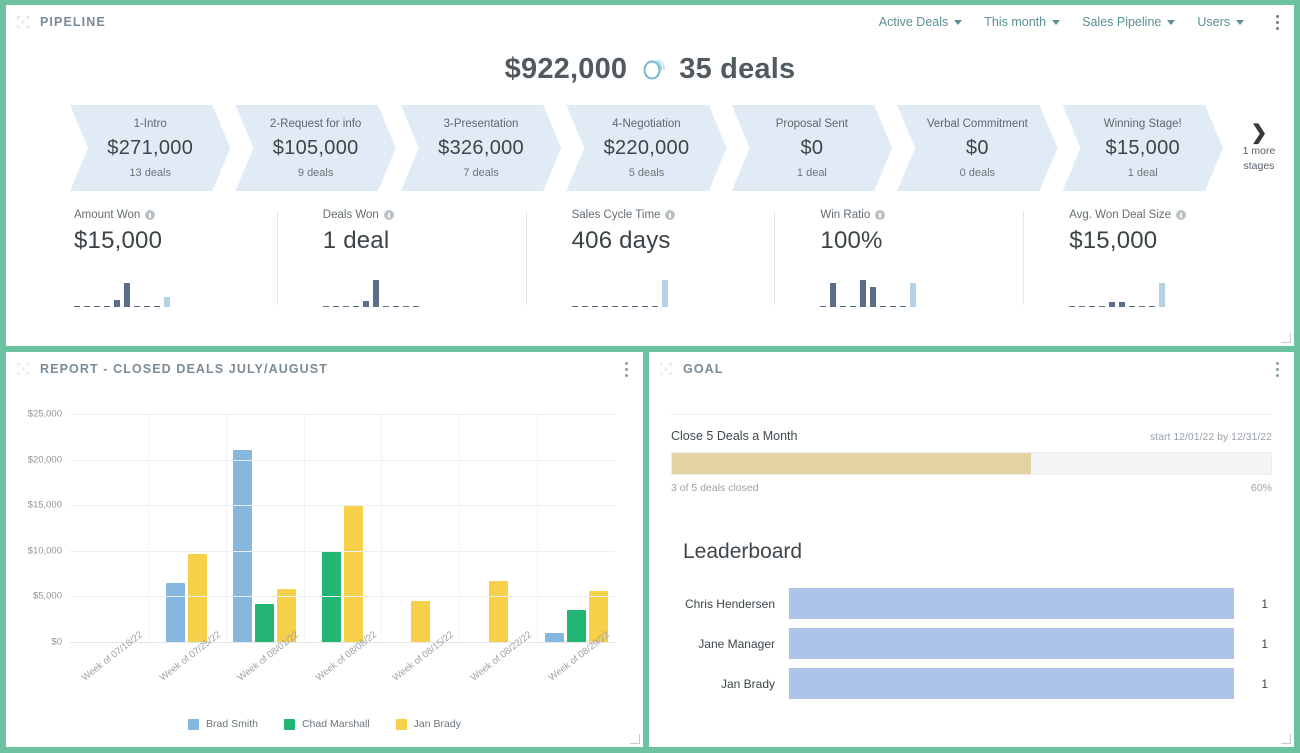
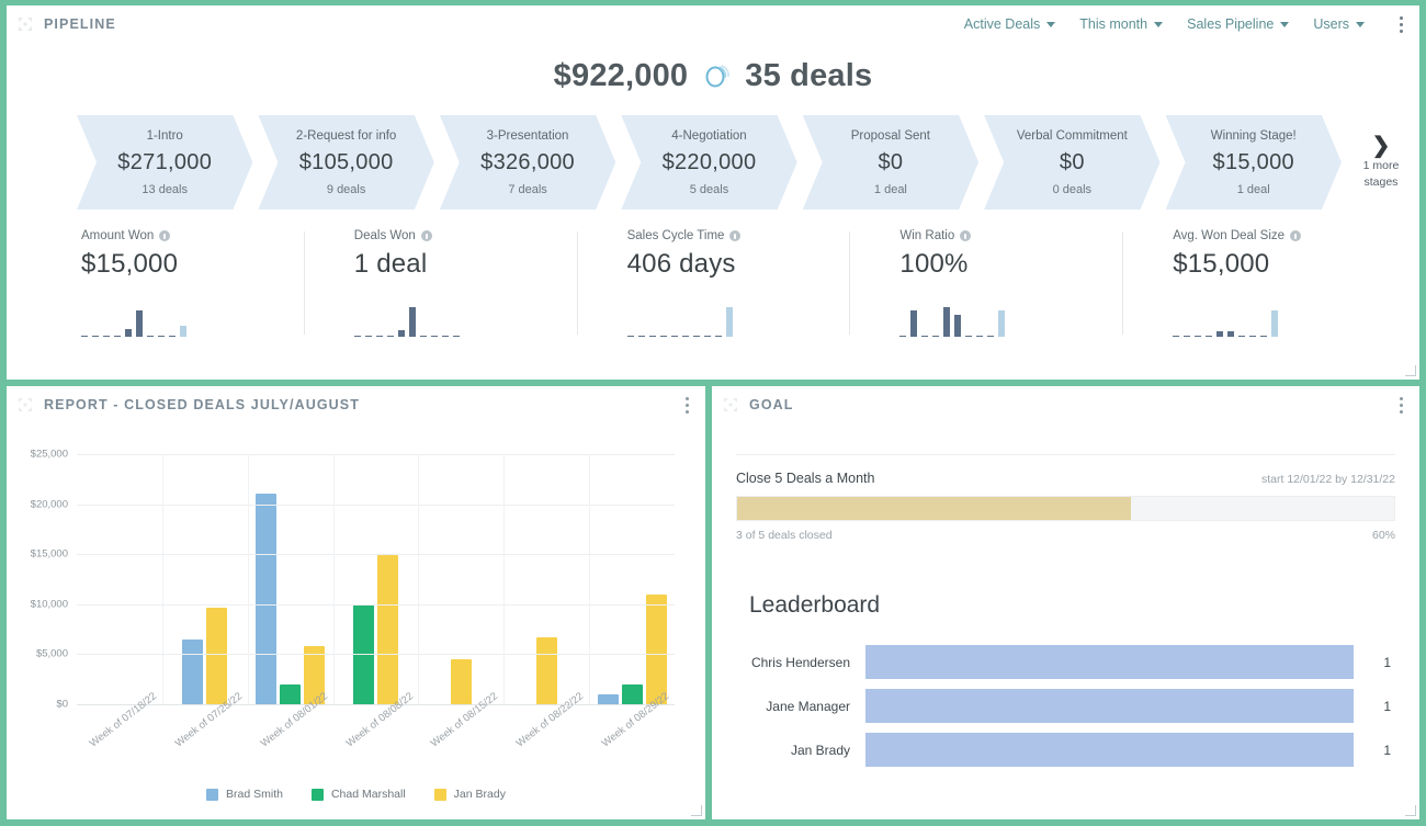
Chad Marshall/Week of 08/01/22: $4000 -> $2000
Chad Marshall/Week of 08/29/22: $4000 -> $2000
Jan Brady/Week of 08/29/22: $6000 -> $11000
